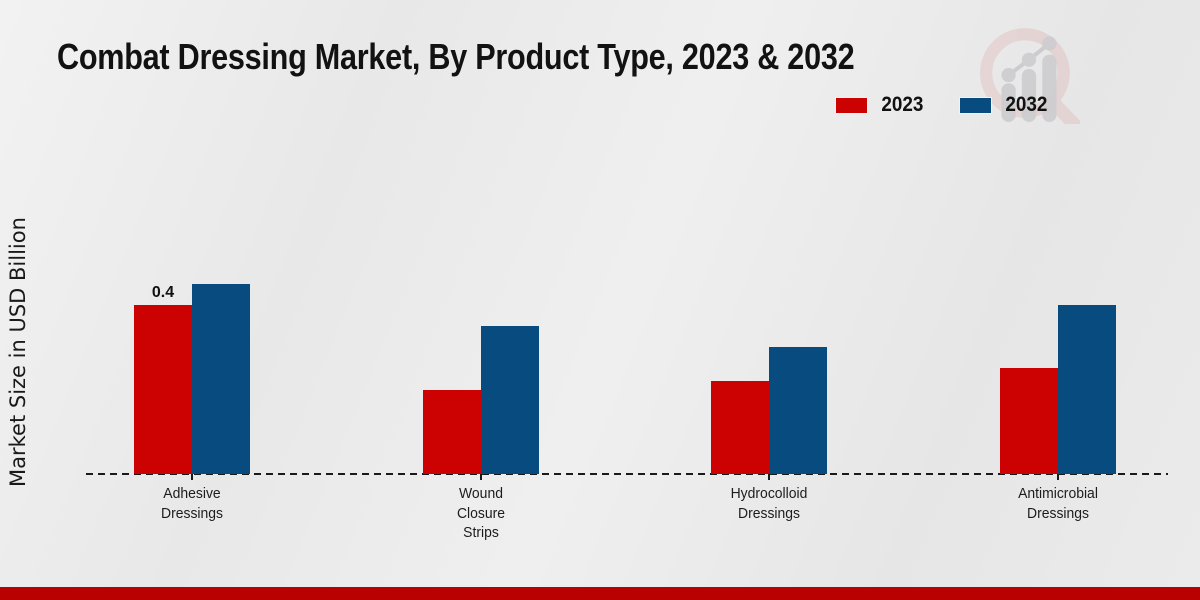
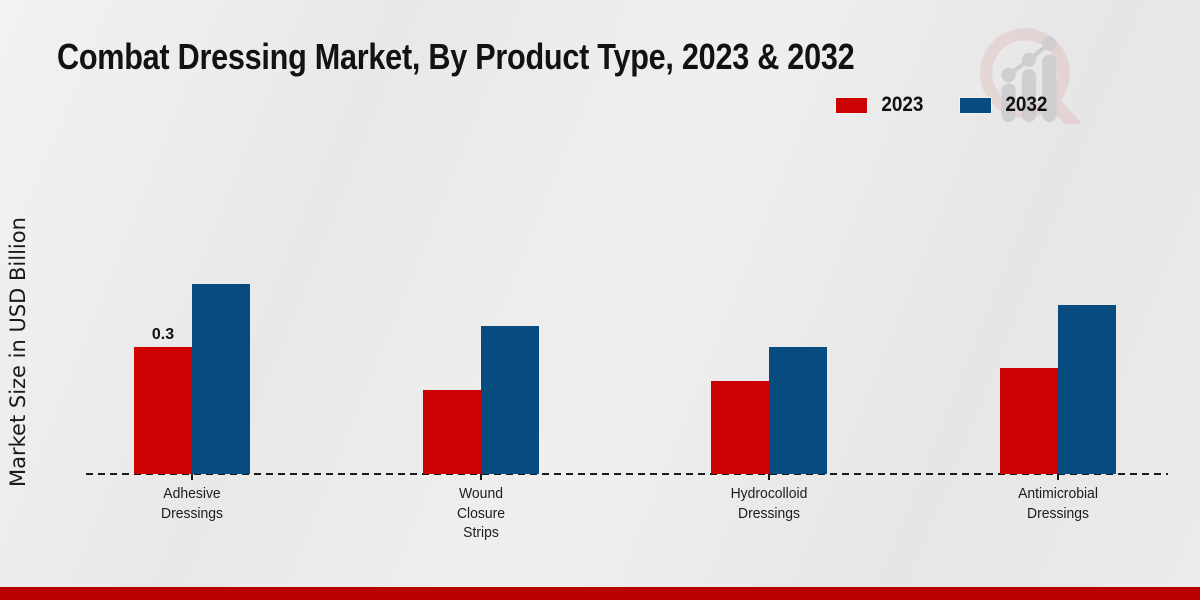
2023/Adhesive Dressings: 0.4 -> 0.3
